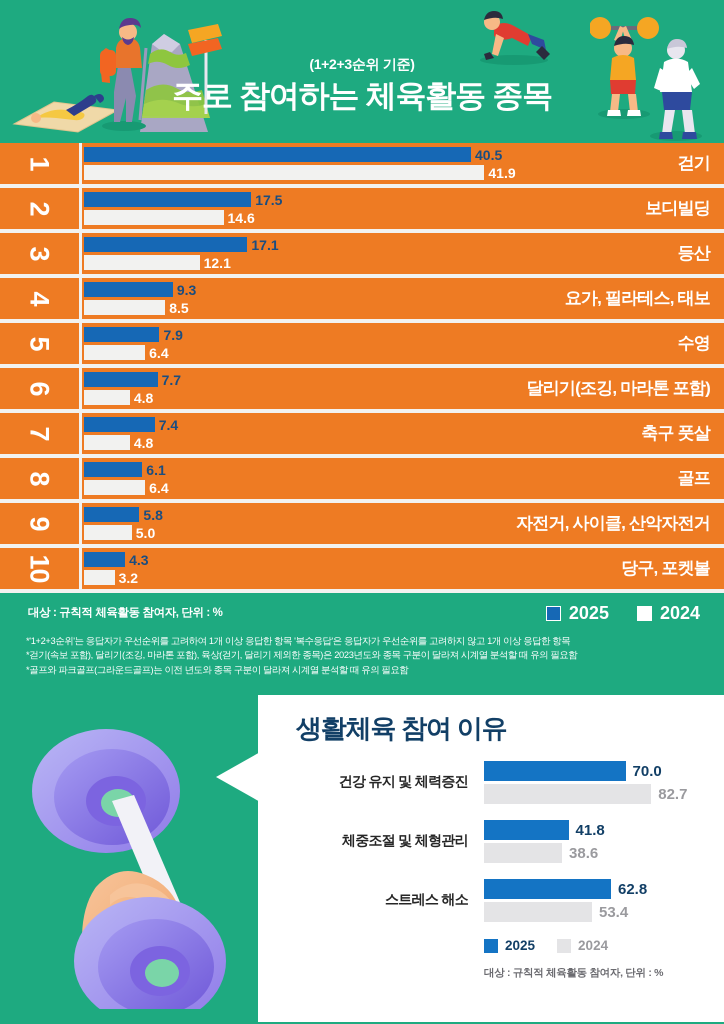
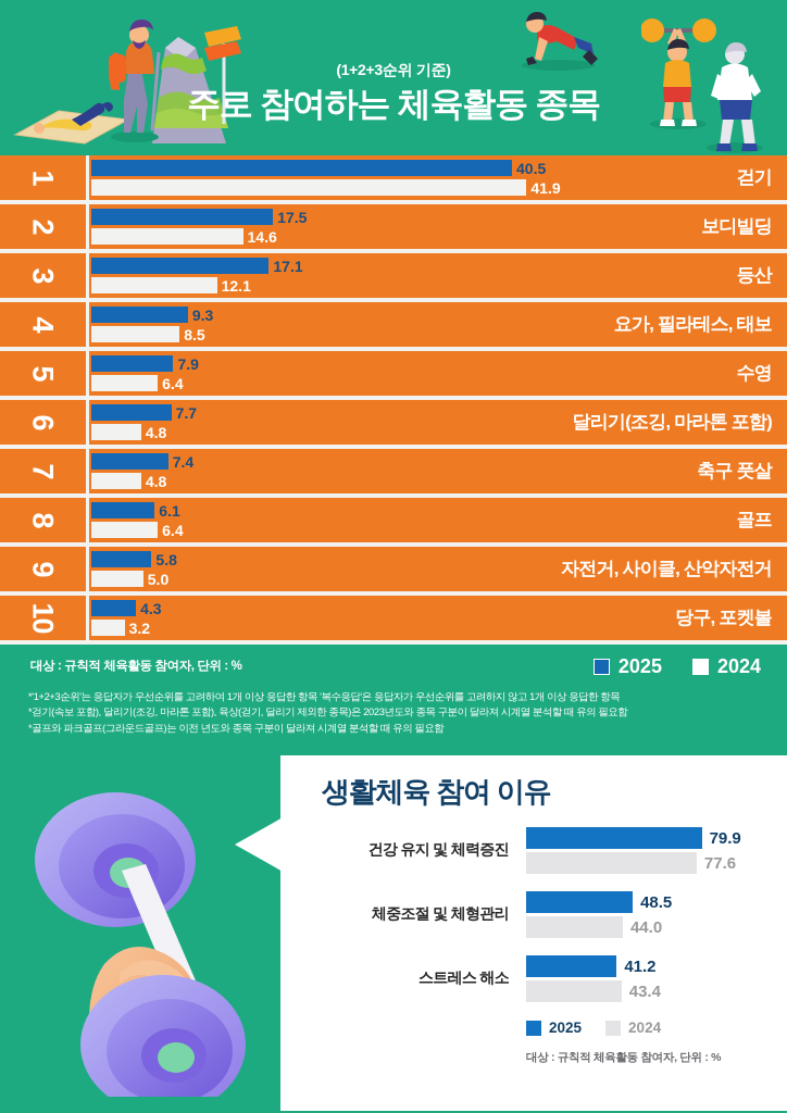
생활체육 참여 이유/2025/건강 유지 및 체력증진: 70.0 -> 79.9
생활체육 참여 이유/2024/건강 유지 및 체력증진: 82.7 -> 77.6
생활체육 참여 이유/2025/체중조절 및 체형관리: 41.8 -> 48.5
생활체육 참여 이유/2024/체중조절 및 체형관리: 38.6 -> 44.0
생활체육 참여 이유/2025/스트레스 해소: 62.8 -> 41.2
생활체육 참여 이유/2024/스트레스 해소: 53.4 -> 43.4
